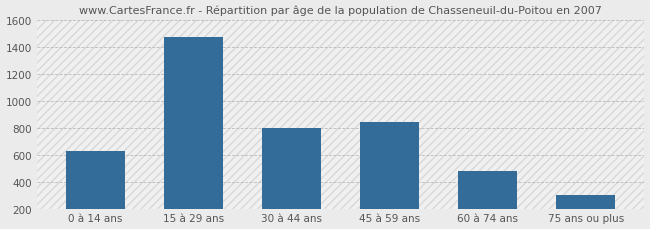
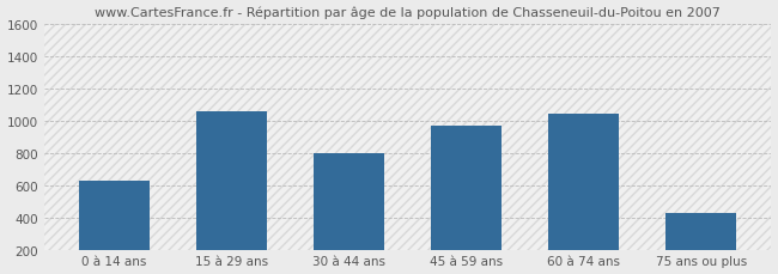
15 à 29 ans: 1480 -> 1060
45 à 59 ans: 840 -> 970
60 à 74 ans: 480 -> 1040
75 ans ou plus: 300 -> 430
